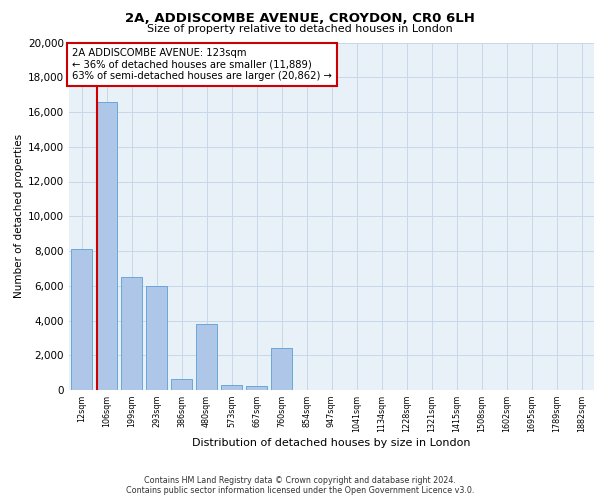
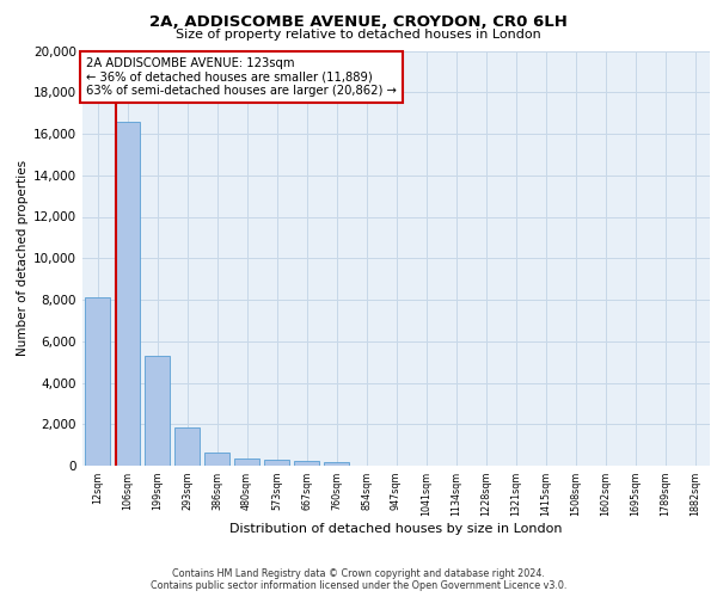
199sqm: 6,500 -> 5,300
293sqm: 6,000 -> 1,800
480sqm: 3,800 -> 300
760sqm: 2,400 -> 200
